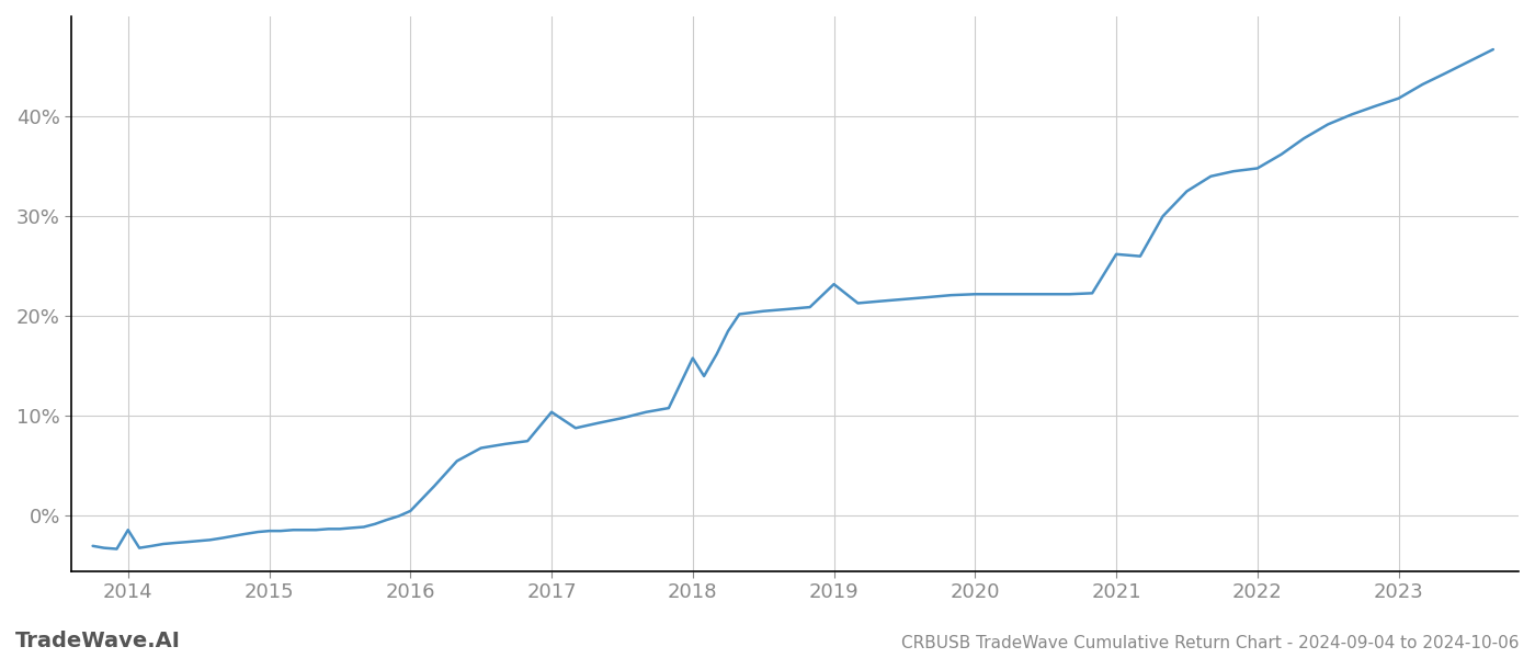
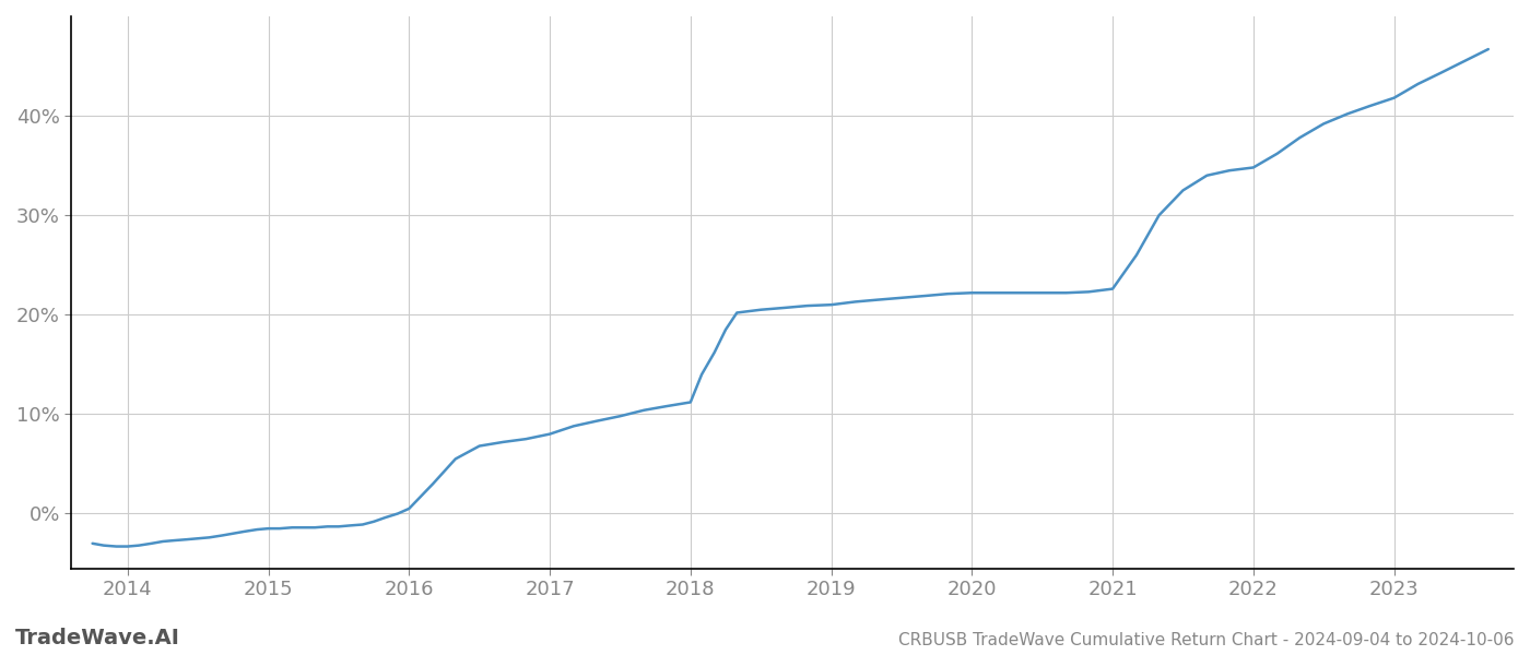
2014: -1.4% -> -3.3%
2017: 10.4% -> 8.0%
2018: 15.8% -> 11.2%
2019: 23.2% -> 21.0%
2021: 26.2% -> 22.6%
